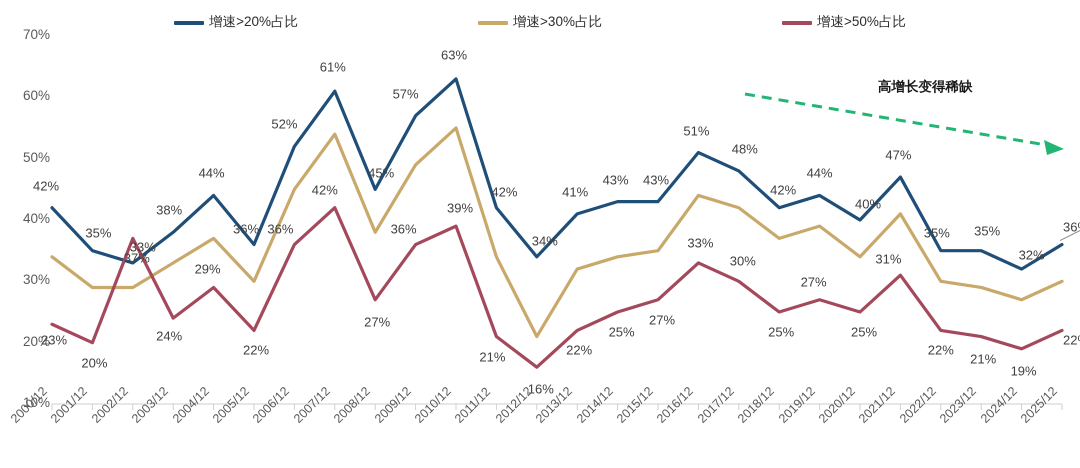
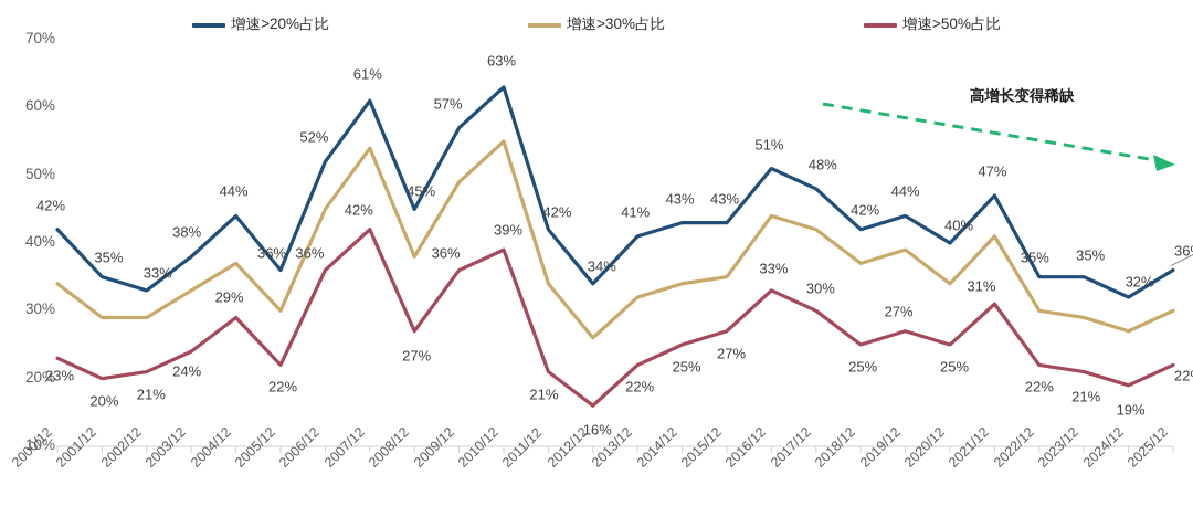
增速>50%占比/2002/12: 37% -> 21%
增速>30%占比/2012/12: 21% -> 26%
